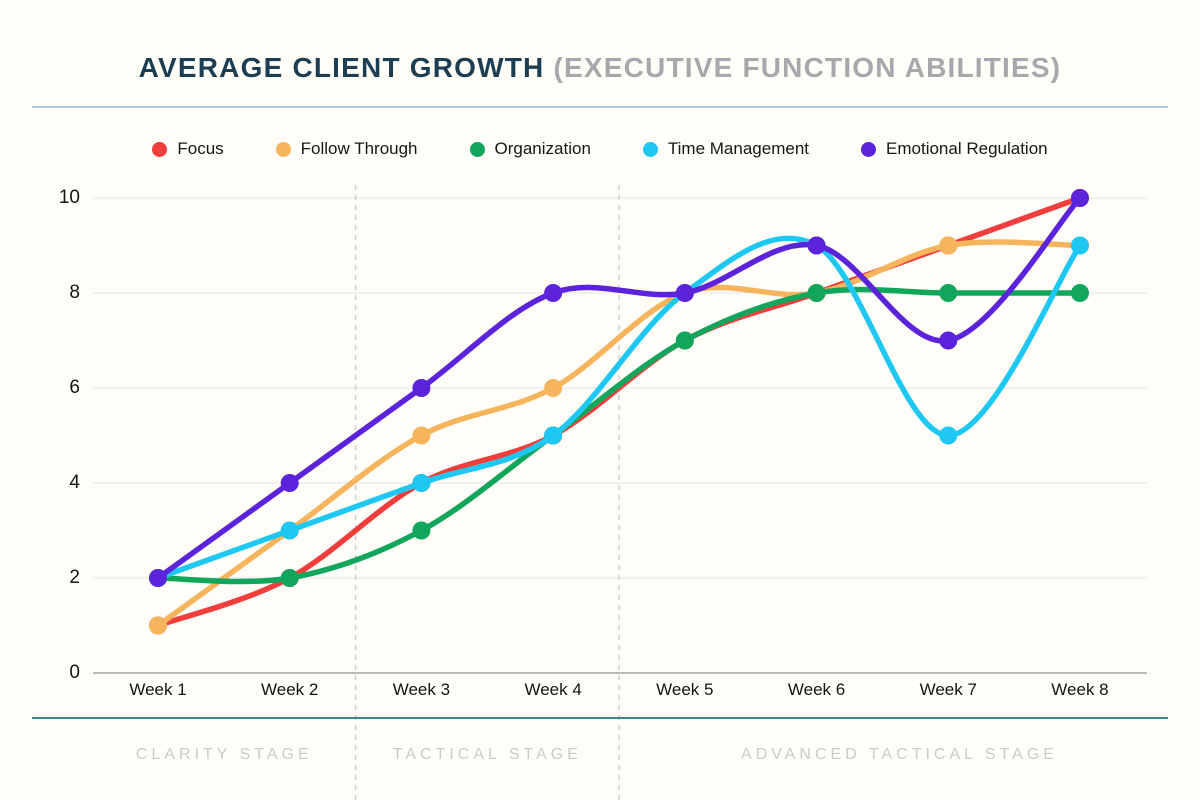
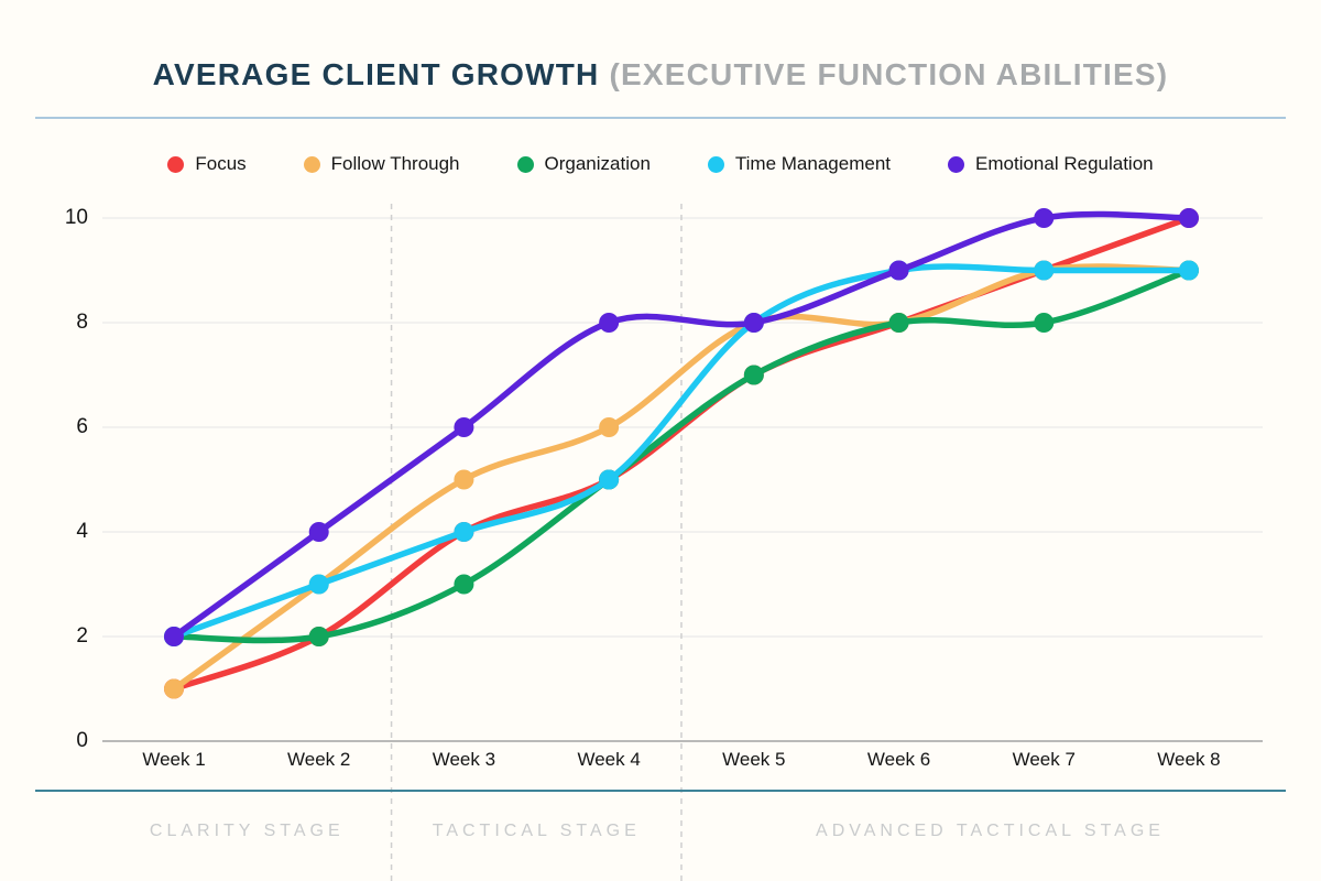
Time Management/Week 7: 5 -> 9
Emotional Regulation/Week 7: 7 -> 10
Organization/Week 8: 8 -> 9
